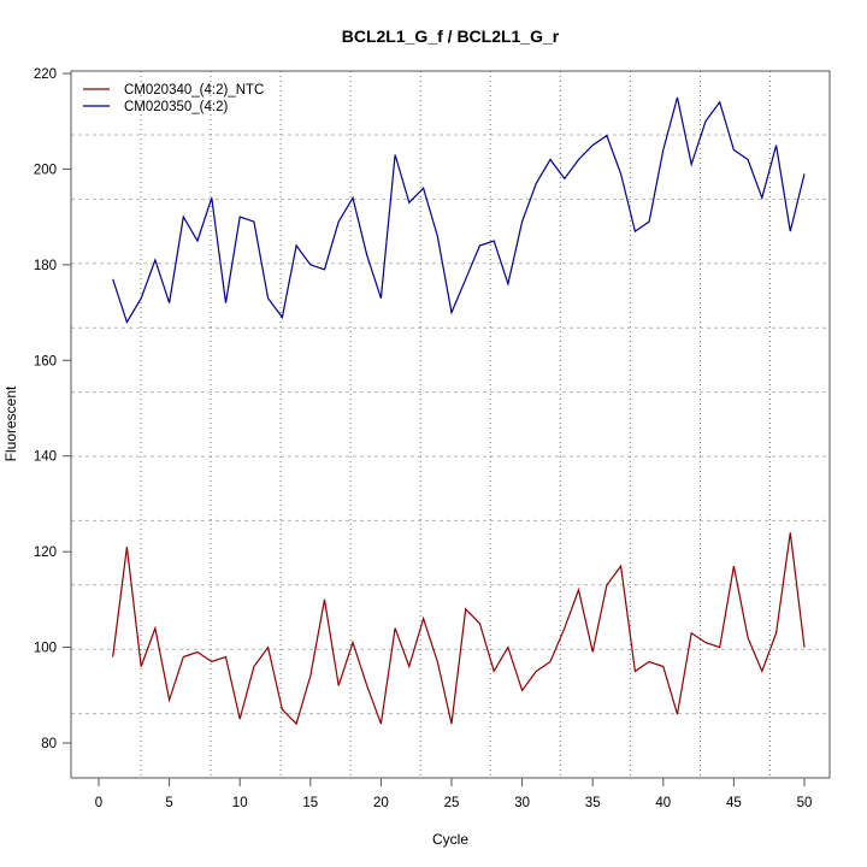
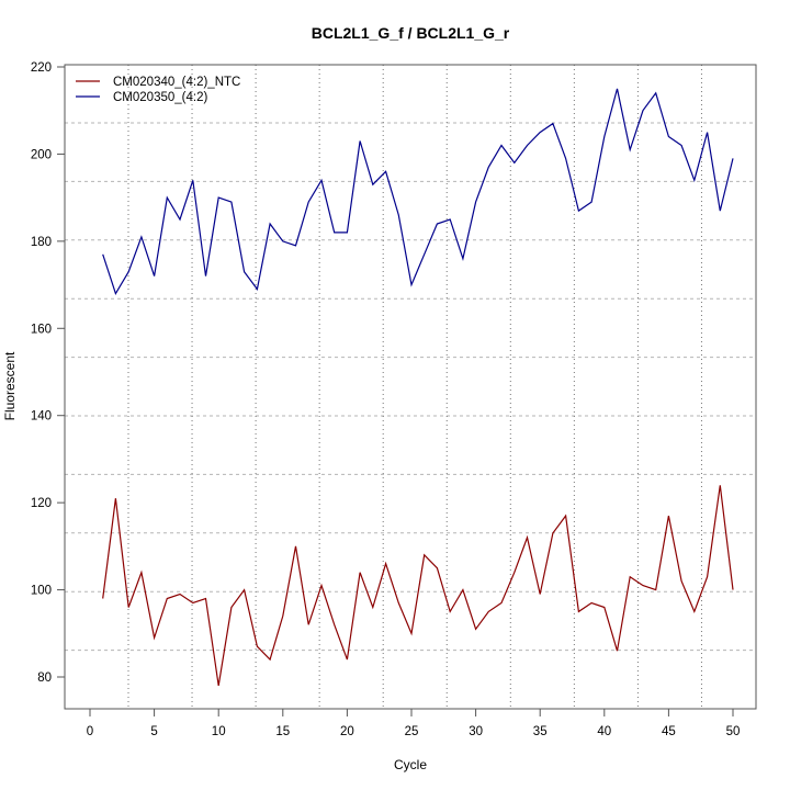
CM020340_(4:2)_NTC/10: 85 -> 78
CM020350_(4:2)/20: 173 -> 182
CM020340_(4:2)_NTC/25: 84 -> 90
